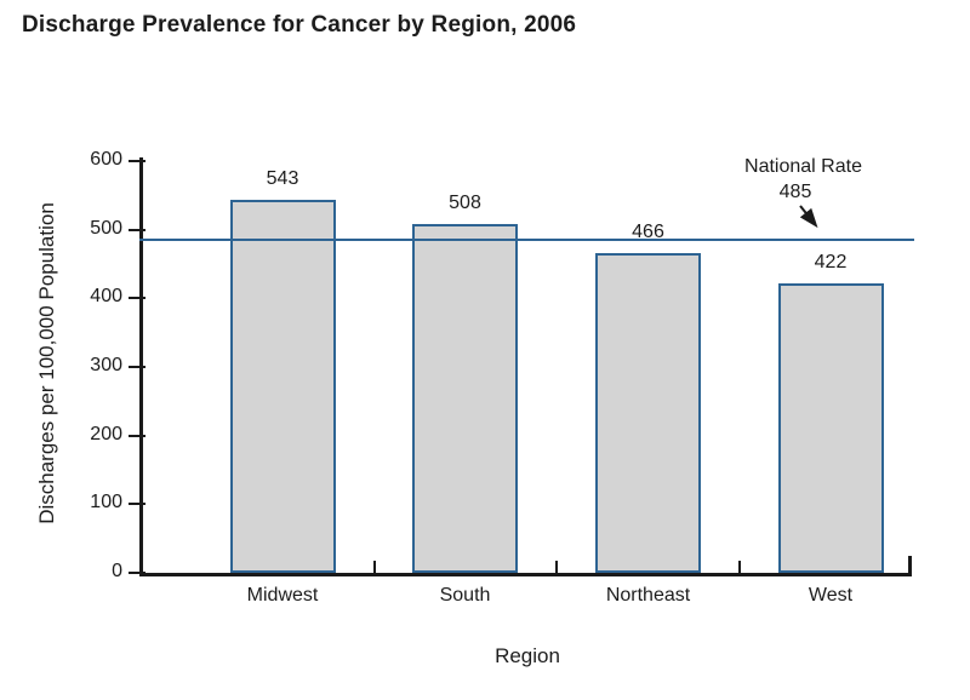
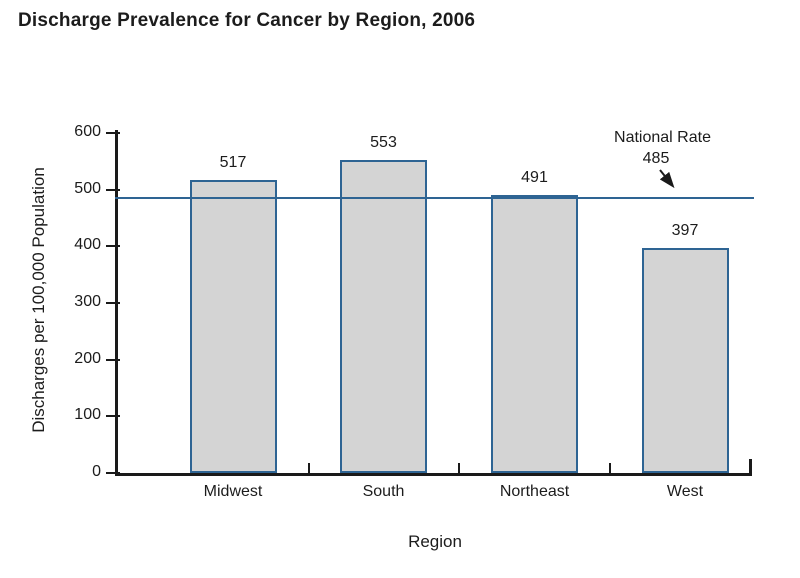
Midwest: 543 -> 517
South: 508 -> 553
Northeast: 466 -> 491
West: 422 -> 397
